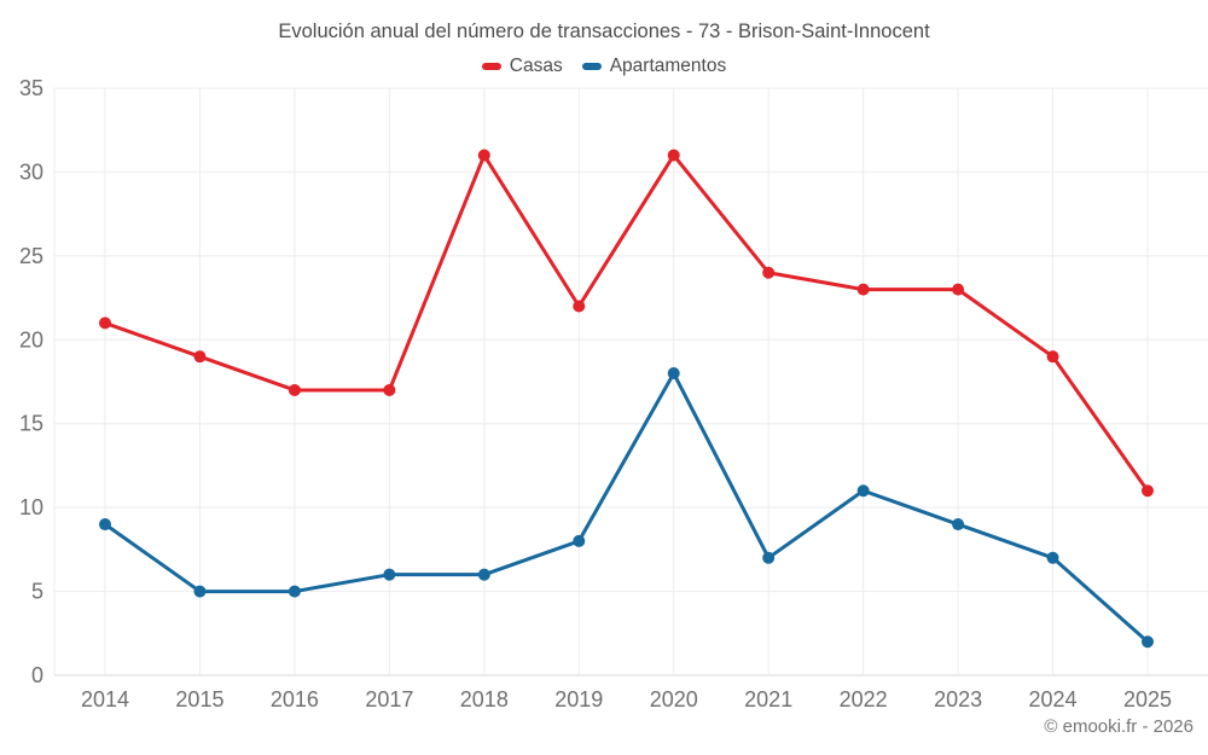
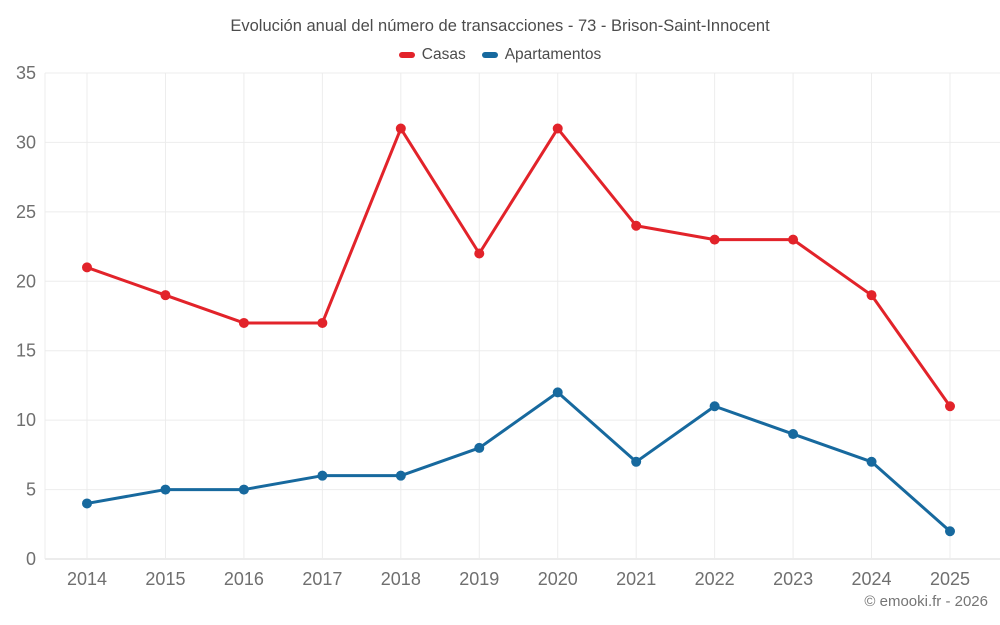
Apartamentos/2014: 9 -> 4
Apartamentos/2020: 18 -> 12
